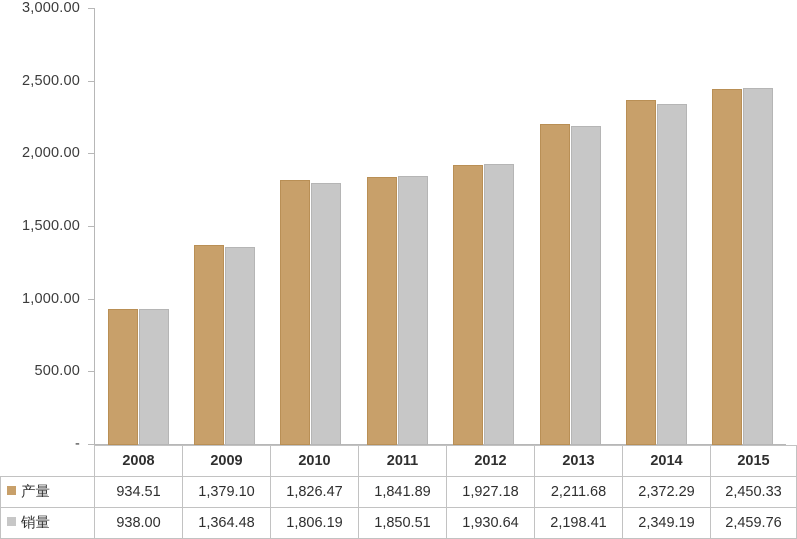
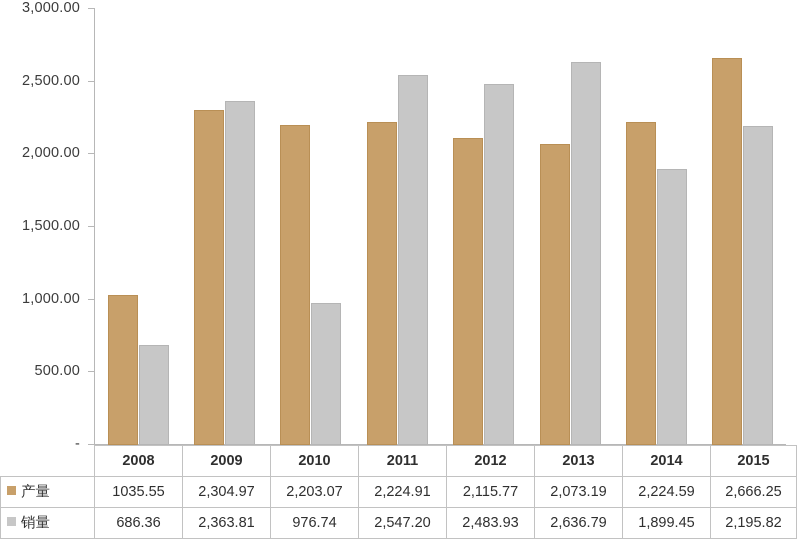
产量/2008: 934.51 -> 1035.55
销量/2008: 938.00 -> 686.36
产量/2009: 1,379.10 -> 2,304.97
销量/2009: 1,364.48 -> 2,363.81
产量/2010: 1,826.47 -> 2,203.07
销量/2010: 1,806.19 -> 976.74
产量/2011: 1,841.89 -> 2,224.91
销量/2011: 1,850.51 -> 2,547.20
产量/2012: 1,927.18 -> 2,115.77
销量/2012: 1,930.64 -> 2,483.93
产量/2013: 2,211.68 -> 2,073.19
销量/2013: 2,198.41 -> 2,636.79
产量/2014: 2,372.29 -> 2,224.59
销量/2014: 2,349.19 -> 1,899.45
产量/2015: 2,450.33 -> 2,666.25
销量/2015: 2,459.76 -> 2,195.82
